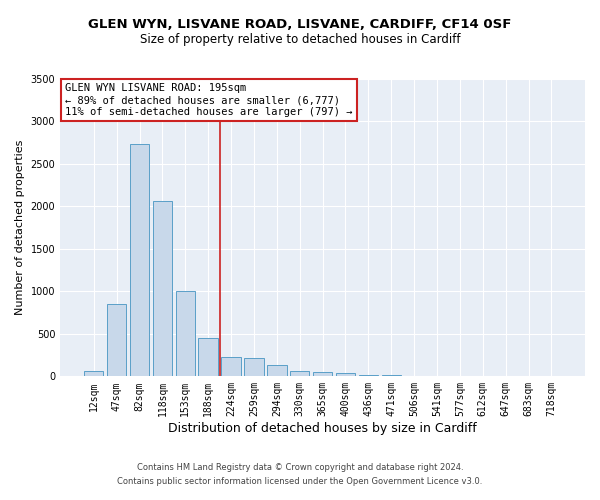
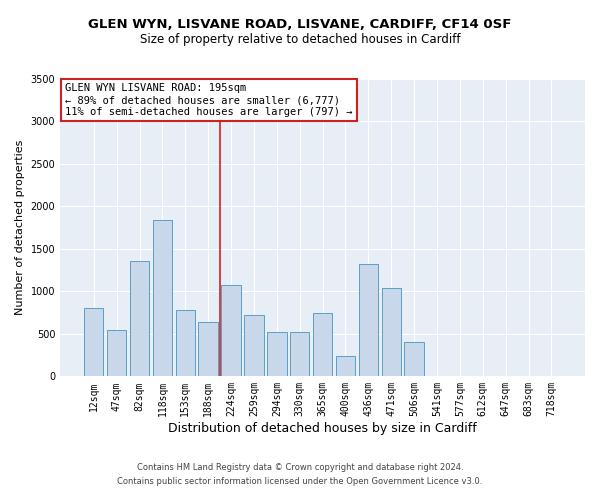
12sqm: 60 -> 800
47sqm: 850 -> 540
82sqm: 2730 -> 1360
118sqm: 2060 -> 1840
153sqm: 1010 -> 780
188sqm: 460 -> 640
224sqm: 230 -> 1080
259sqm: 220 -> 720
294sqm: 130 -> 520
330sqm: 60 -> 520
365sqm: 60 -> 740
400sqm: 40 -> 240
436sqm: 10 -> 1320
471sqm: 20 -> 1040
506sqm: 0 -> 400
